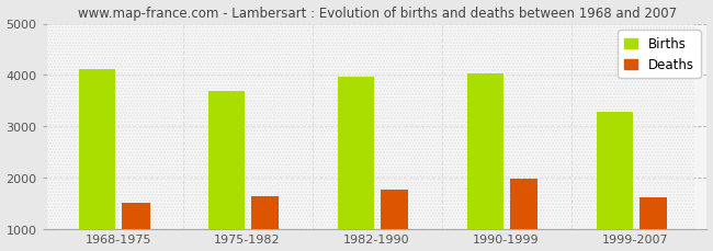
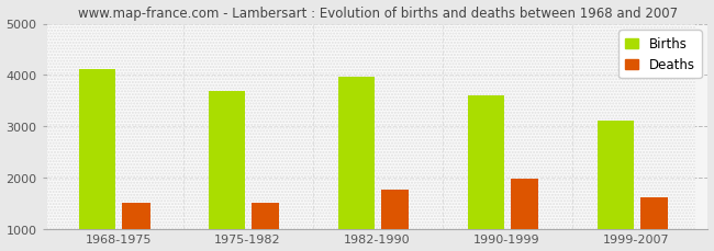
Deaths/1975-1982: 1640 -> 1500
Births/1990-1999: 4030 -> 3600
Births/1999-2007: 3270 -> 3100
